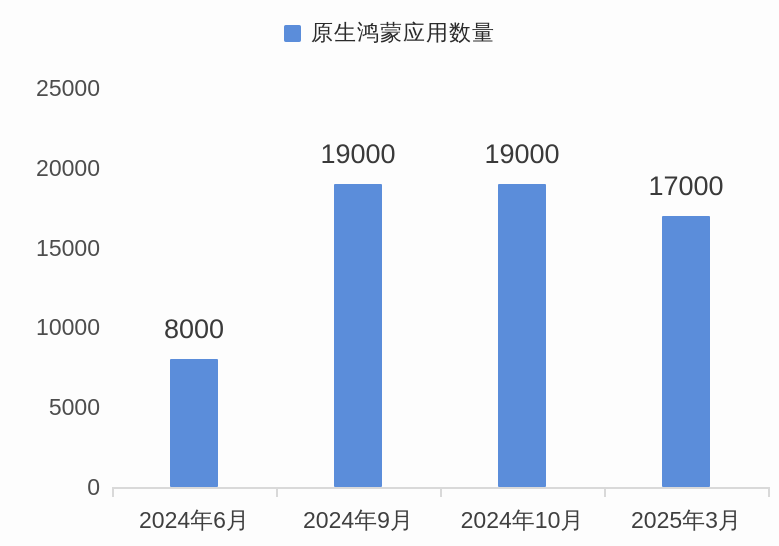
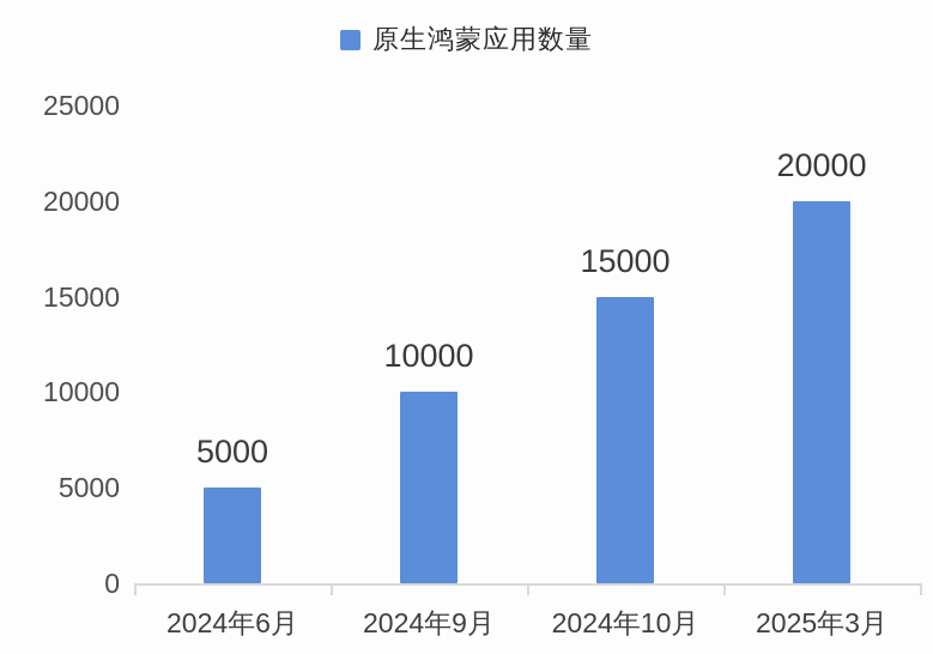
2024年6月: 8000 -> 5000
2024年9月: 19000 -> 10000
2024年10月: 19000 -> 15000
2025年3月: 17000 -> 20000
